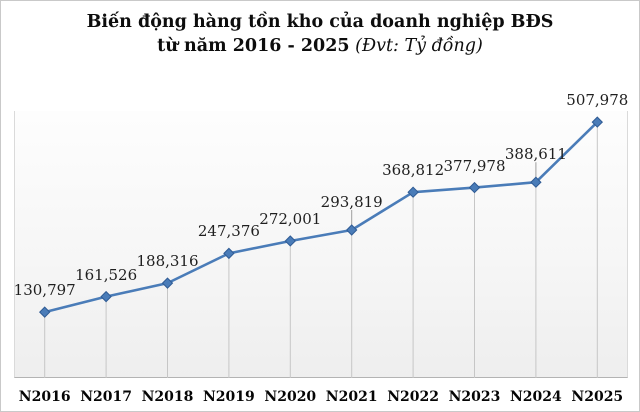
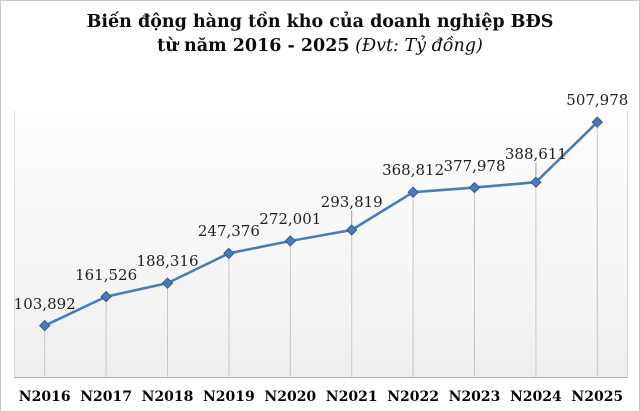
N2016: 130,797 -> 103,892
